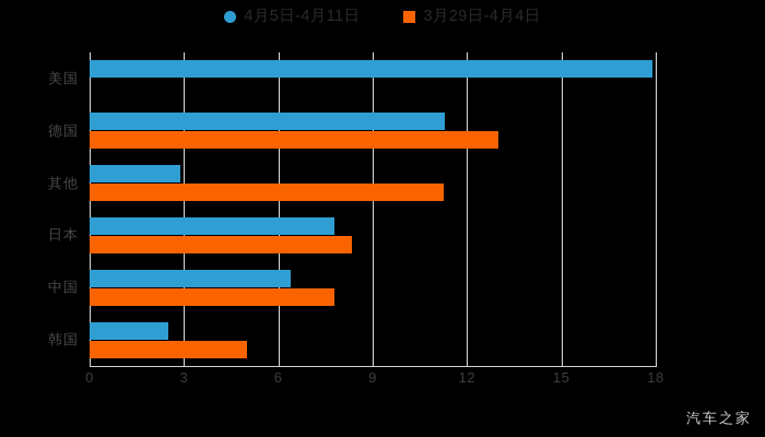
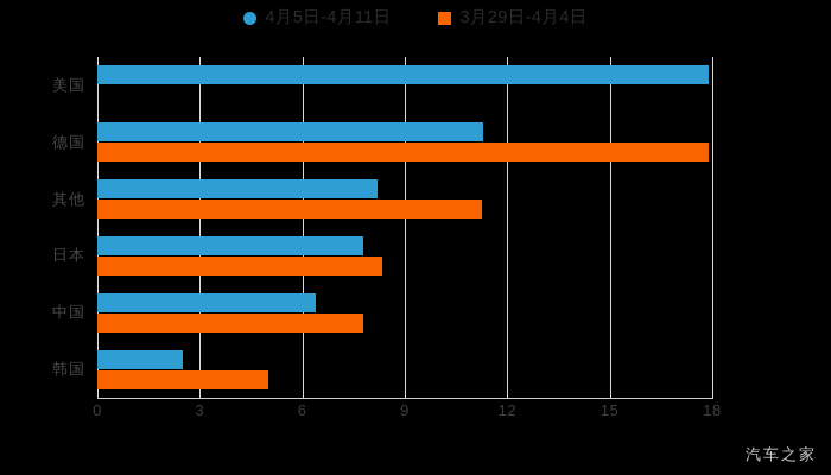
3月29日-4月4日/德国: 13.0 -> 17.9
4月5日-4月11日/其他: 2.9 -> 8.2
